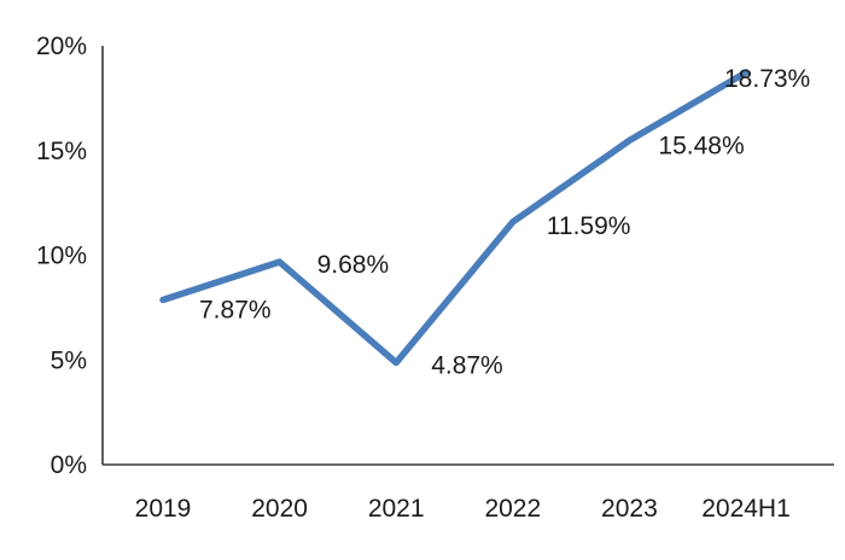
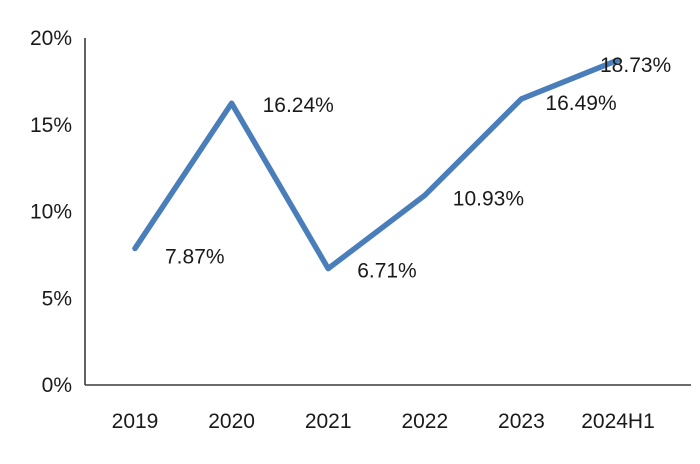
2020: 9.68% -> 16.24%
2021: 4.87% -> 6.71%
2022: 11.59% -> 10.93%
2023: 15.48% -> 16.49%
